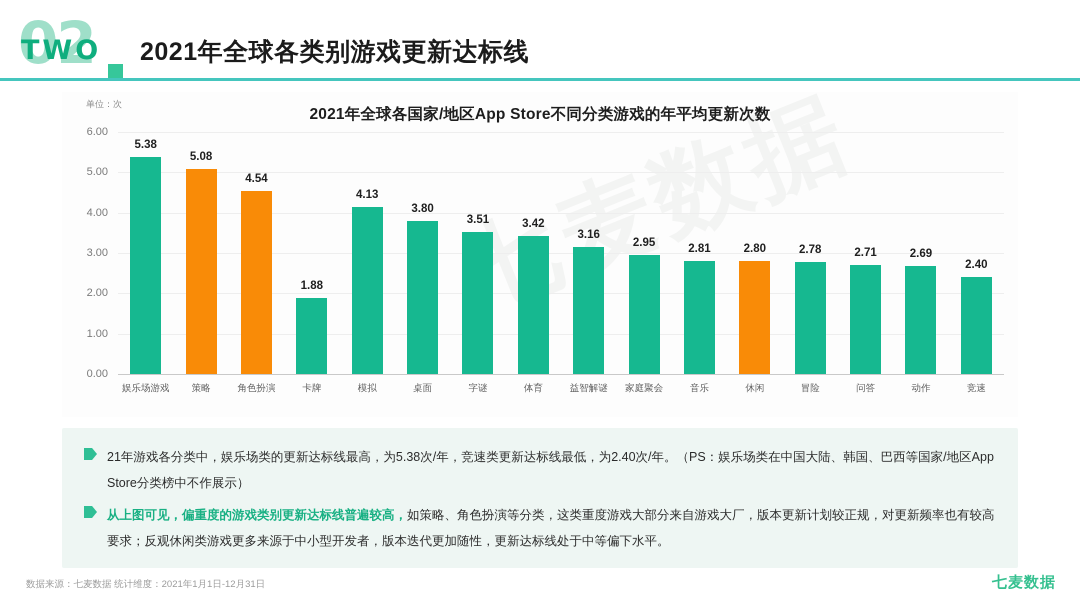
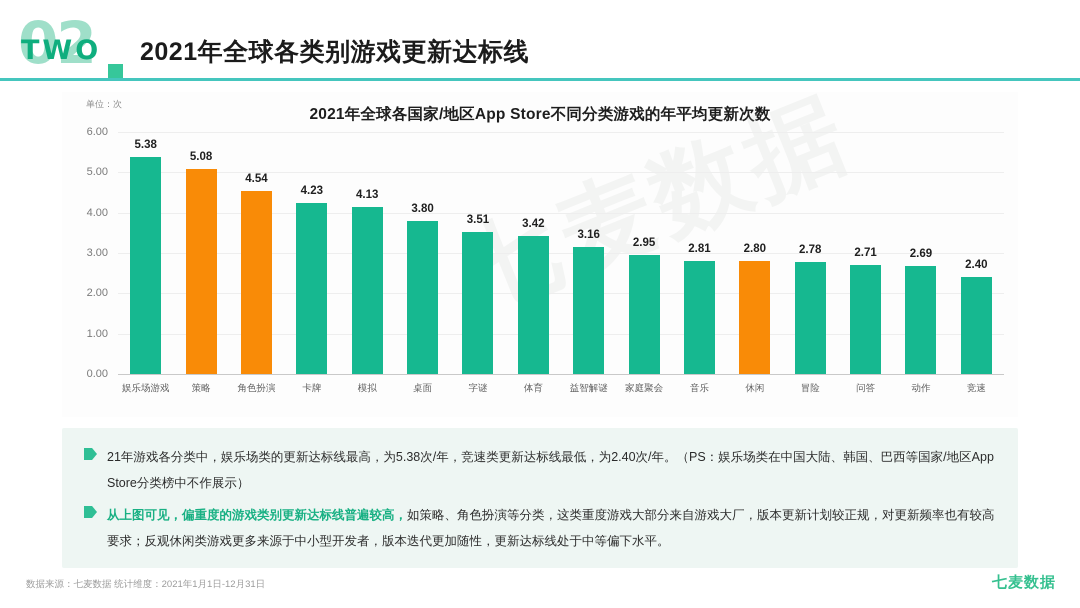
卡牌: 1.88 -> 4.23
